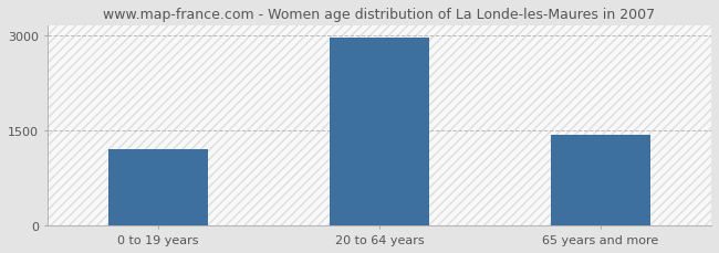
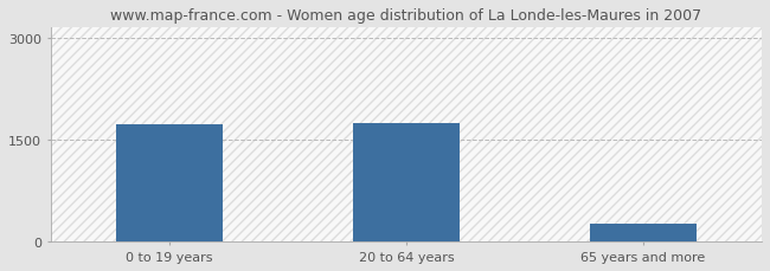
0 to 19 years: 1200 -> 1720
20 to 64 years: 2950 -> 1740
65 years and more: 1430 -> 260
